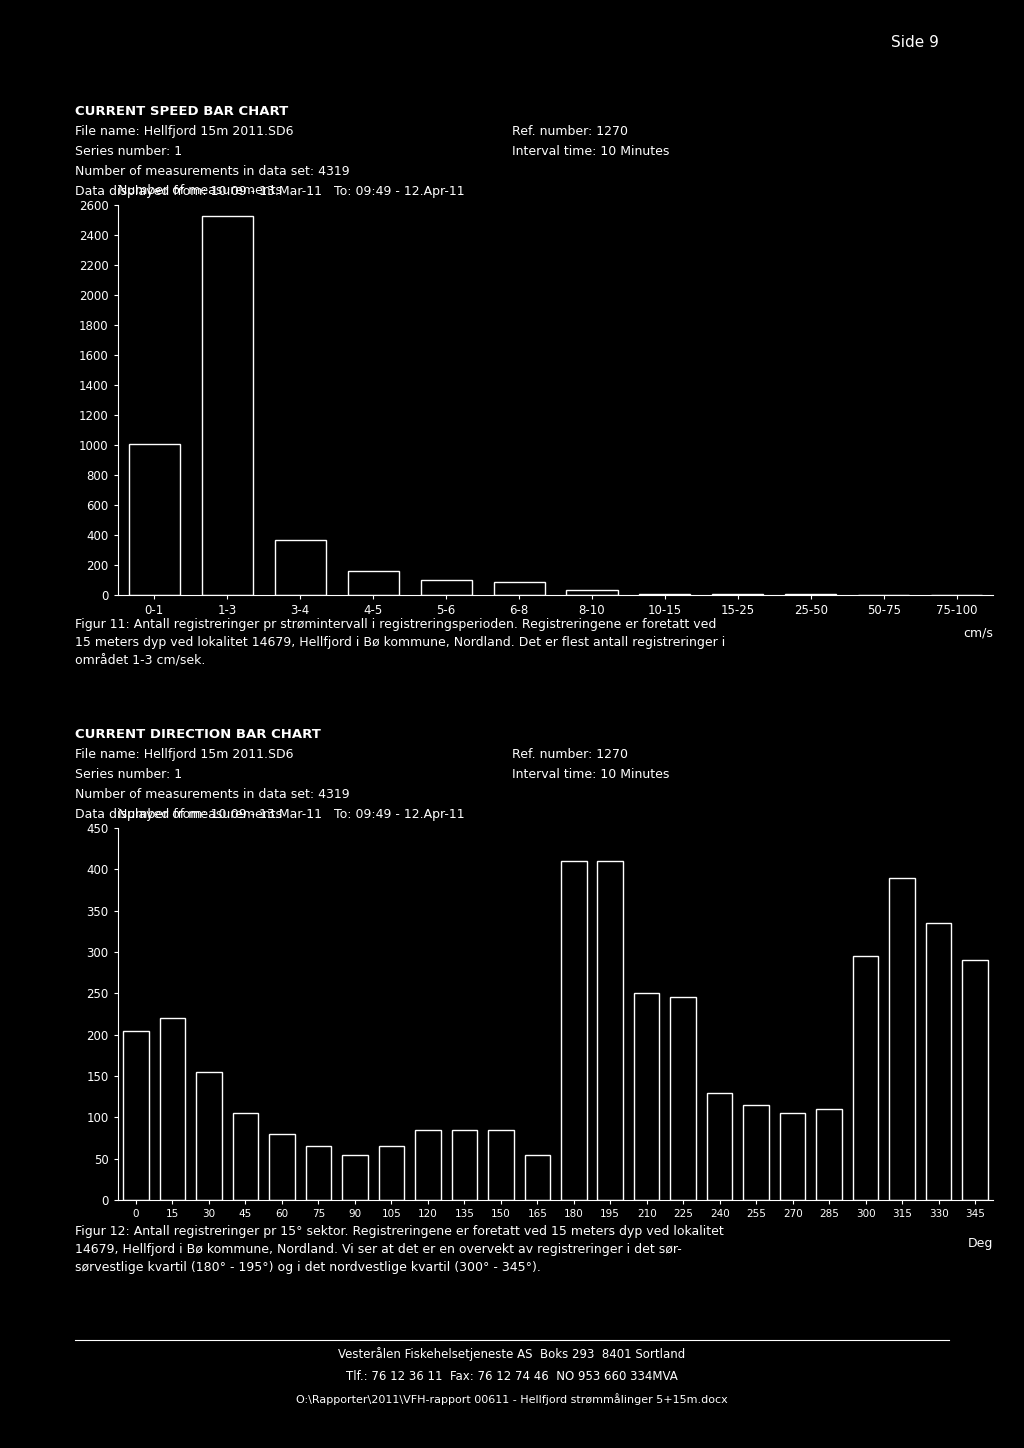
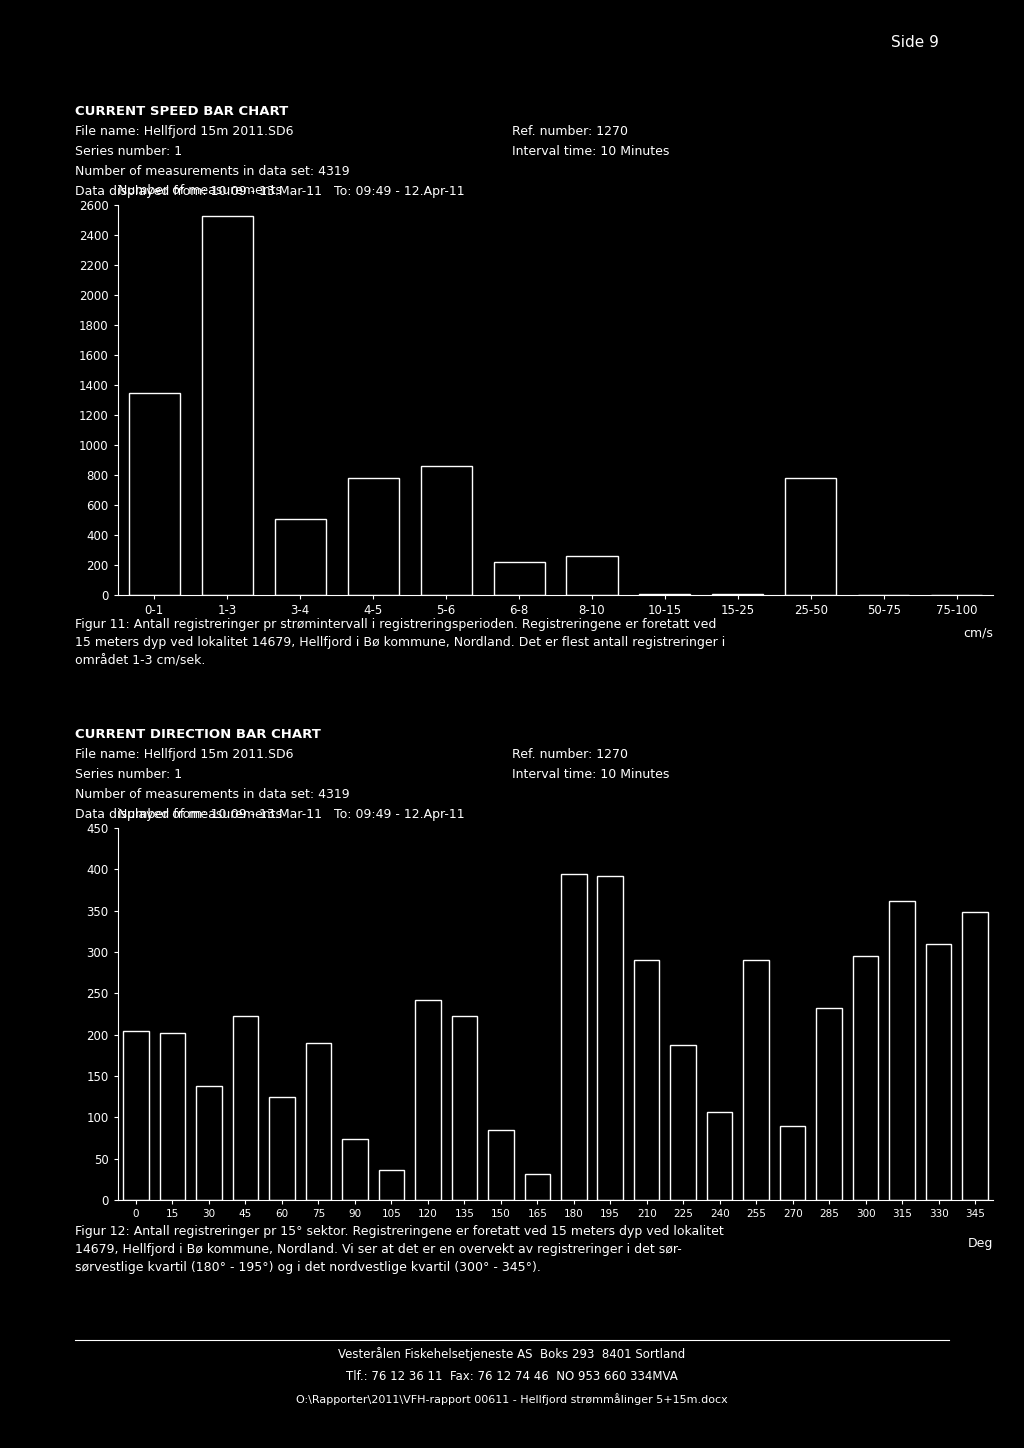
0-1: 1010 -> 1350
3-4: 370 -> 510
4-5: 160 -> 780
5-6: 100 -> 860
6-8: 90 -> 220
8-10: 40 -> 260
25-50: 0 -> 780
15: 220 -> 202
30: 155 -> 138
45: 105 -> 222
60: 80 -> 124
75: 65 -> 190
90: 55 -> 74
105: 65 -> 36
120: 85 -> 242
135: 85 -> 222
165: 55 -> 32
180: 410 -> 394
195: 410 -> 392
210: 250 -> 290
225: 245 -> 188
240: 130 -> 106
255: 115 -> 290
270: 105 -> 90
285: 110 -> 232
315: 390 -> 362
330: 335 -> 310
345: 290 -> 348
